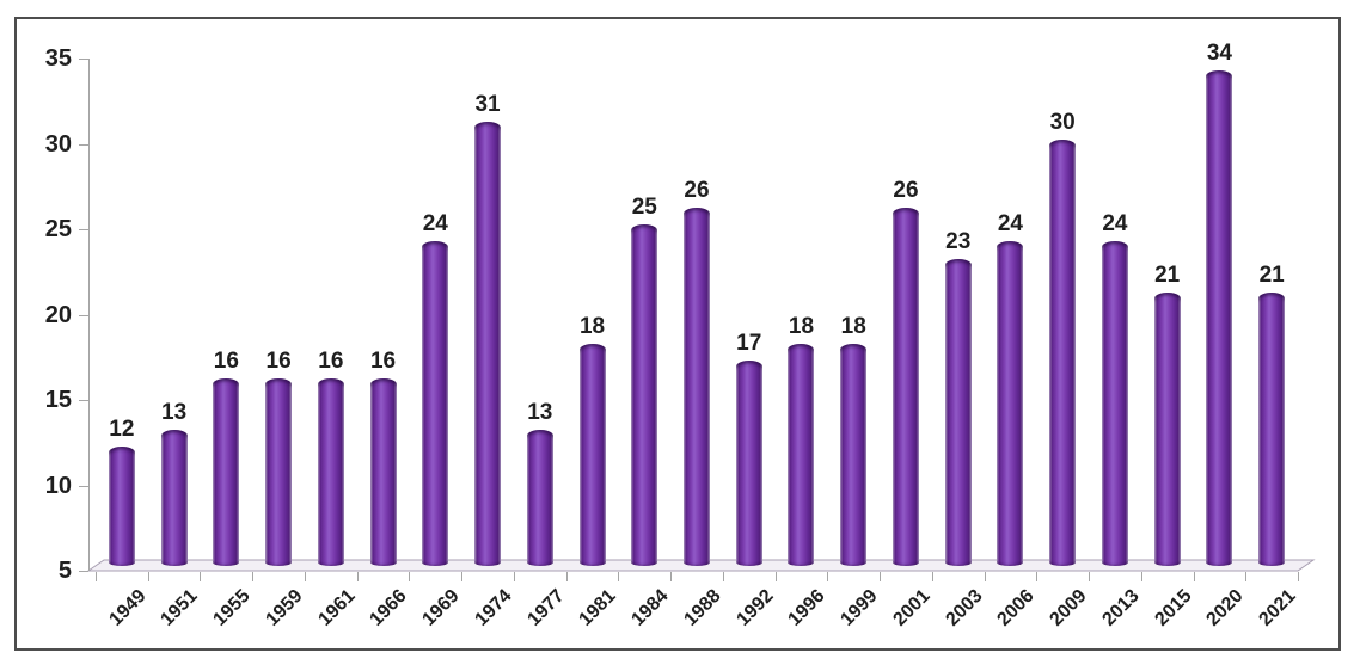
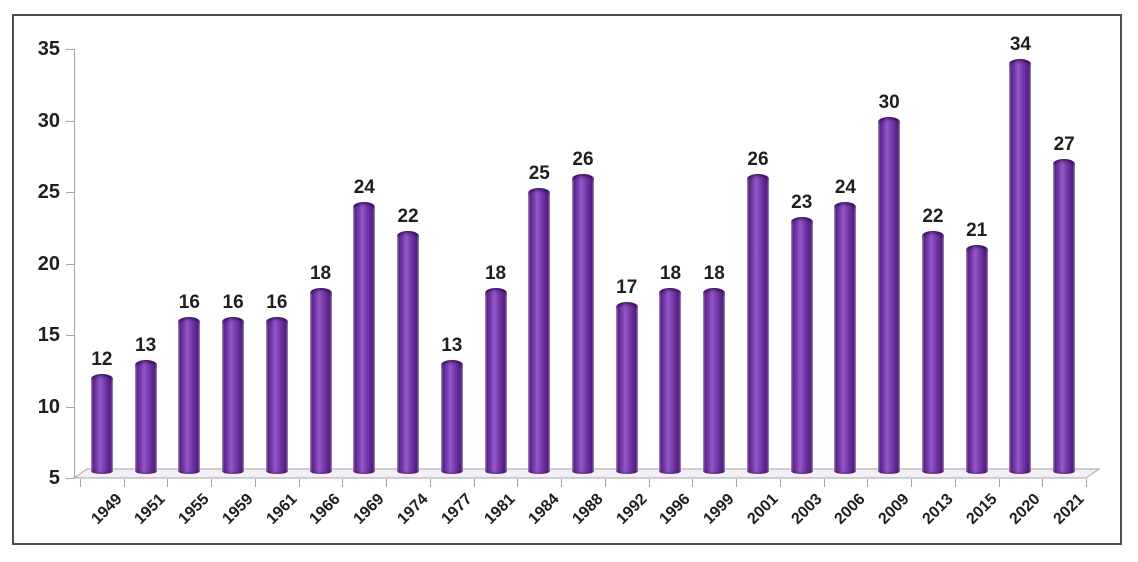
1966: 16 -> 18
1974: 31 -> 22
2013: 24 -> 22
2021: 21 -> 27
